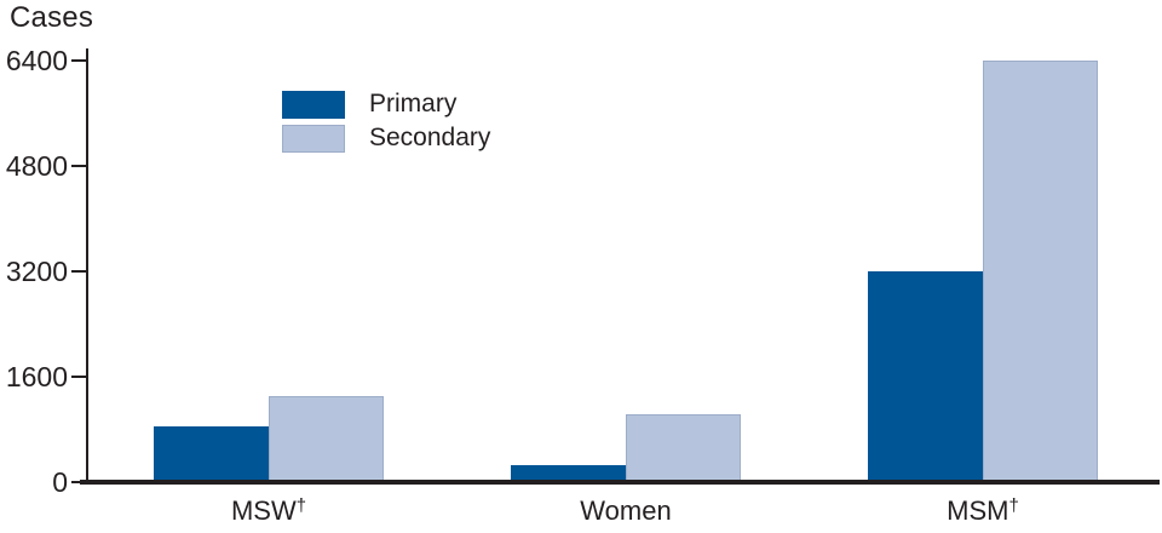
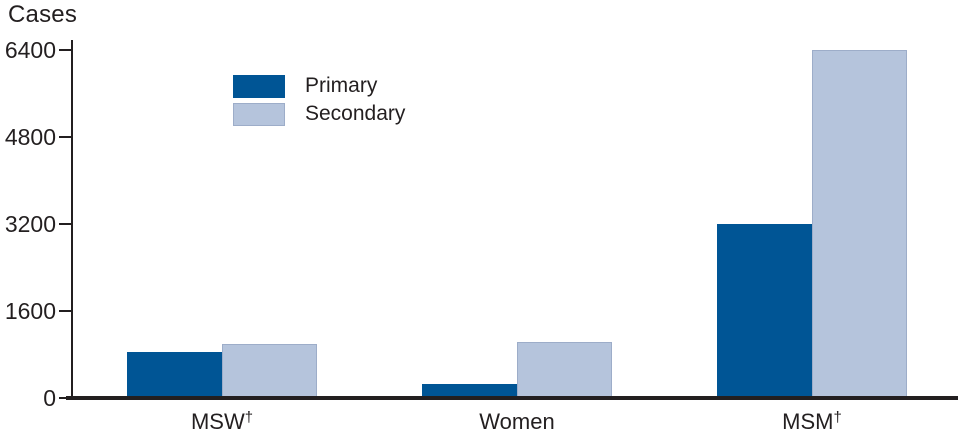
Secondary/MSW†: 1300 -> 1000
